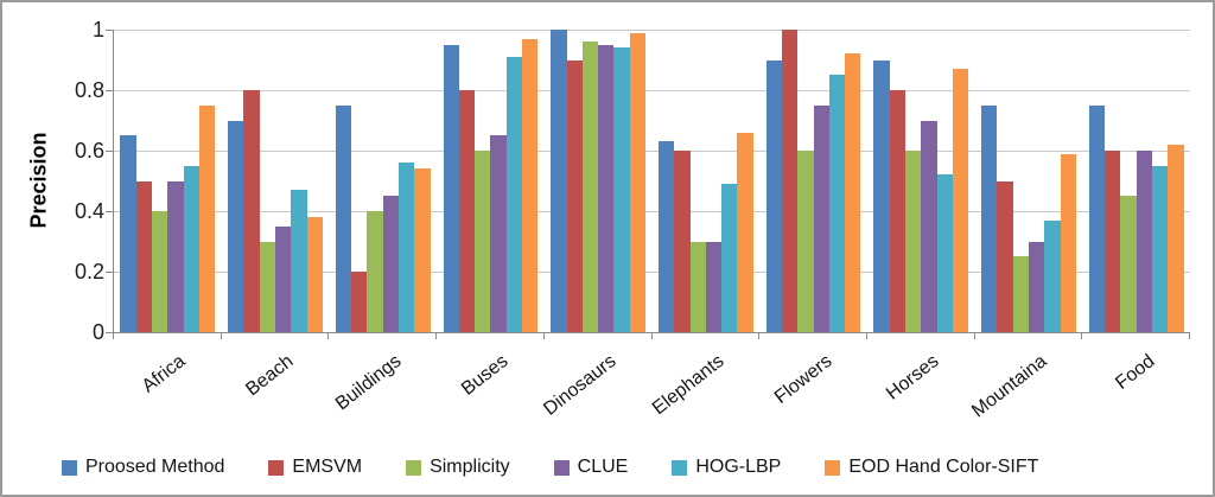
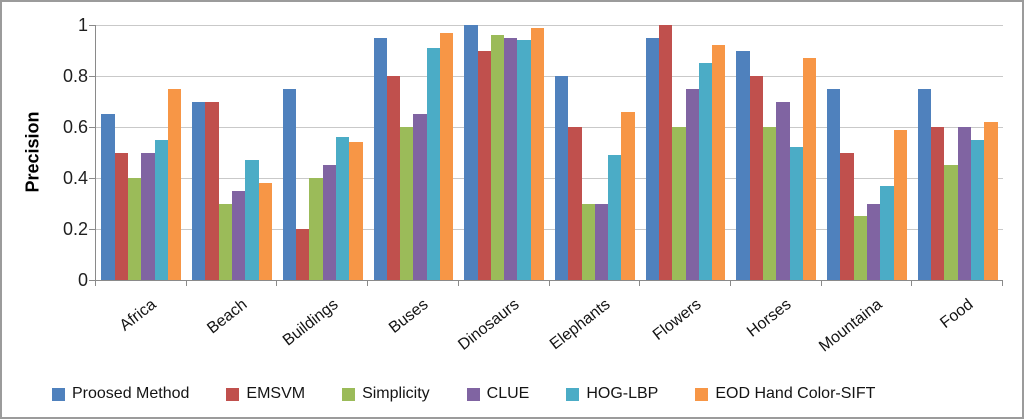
EMSVM/Beach: 0.8 -> 0.7
Proosed Method/Elephants: 0.63 -> 0.80
Proosed Method/Flowers: 0.90 -> 0.95
